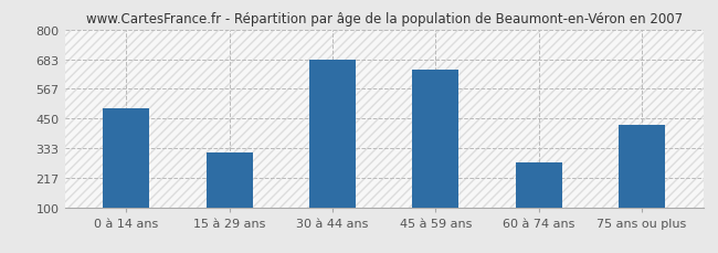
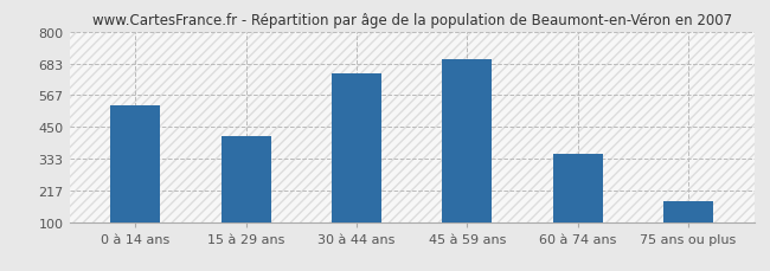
0 à 14 ans: 490 -> 530
15 à 29 ans: 315 -> 415
30 à 44 ans: 680 -> 645
45 à 59 ans: 640 -> 700
60 à 74 ans: 275 -> 350
75 ans ou plus: 425 -> 175
